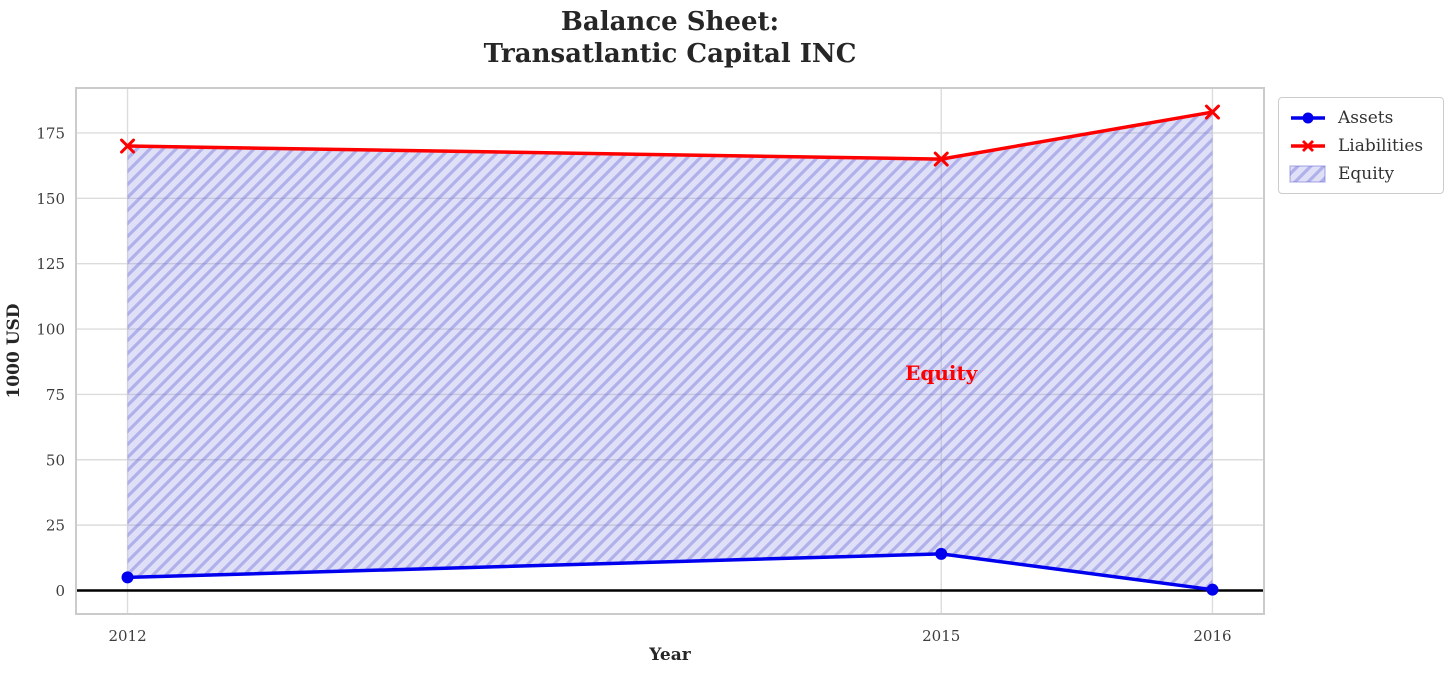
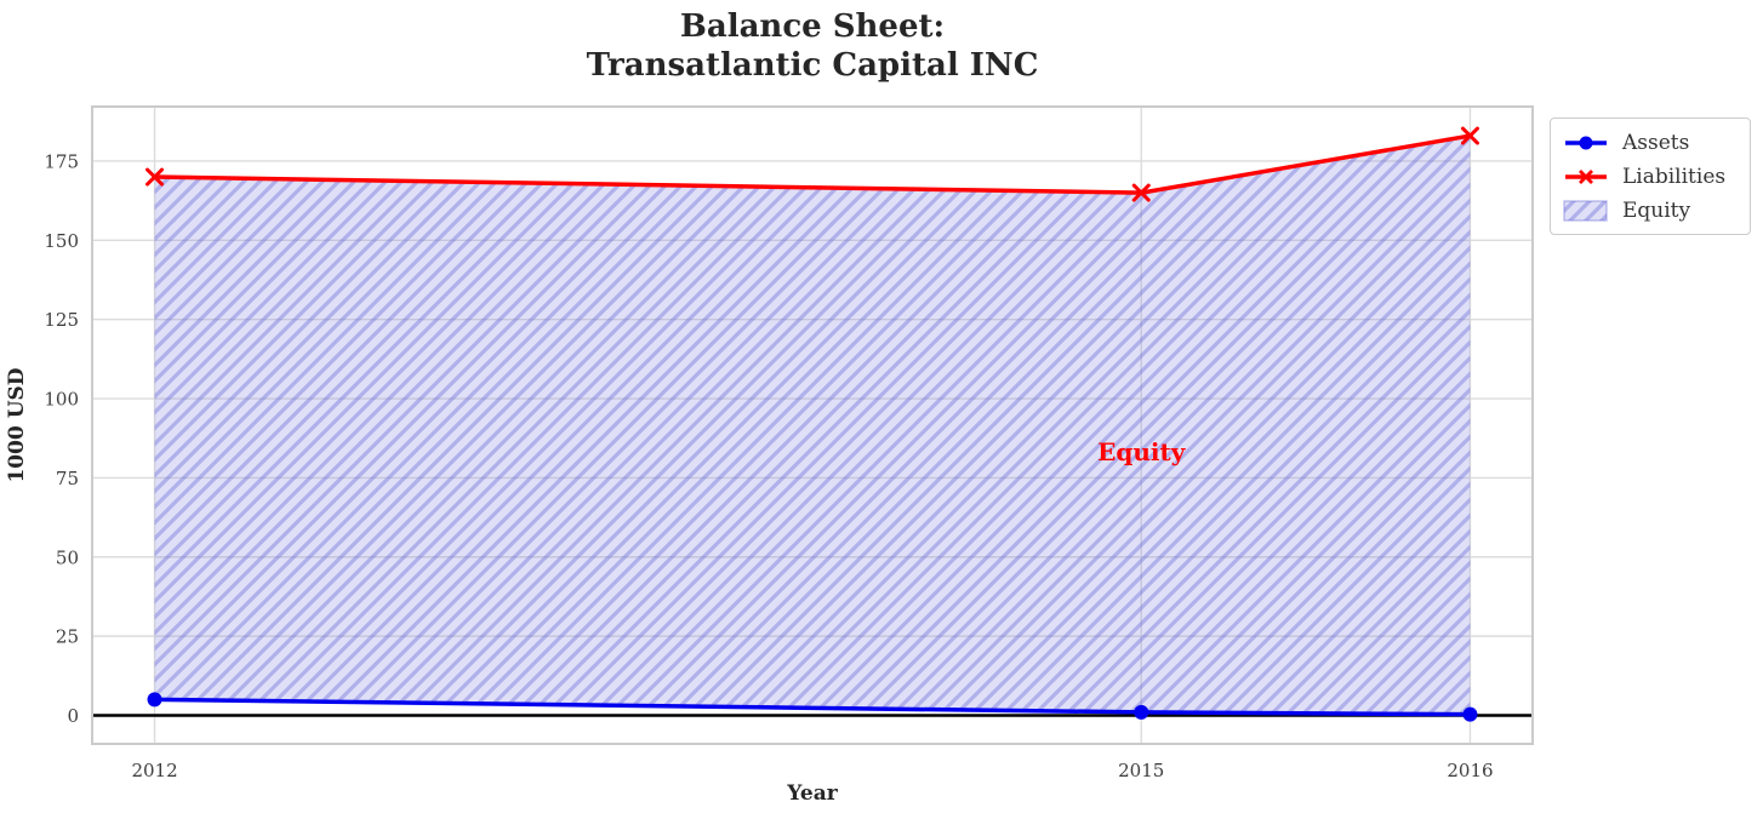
Assets/2015: 14 -> 1
